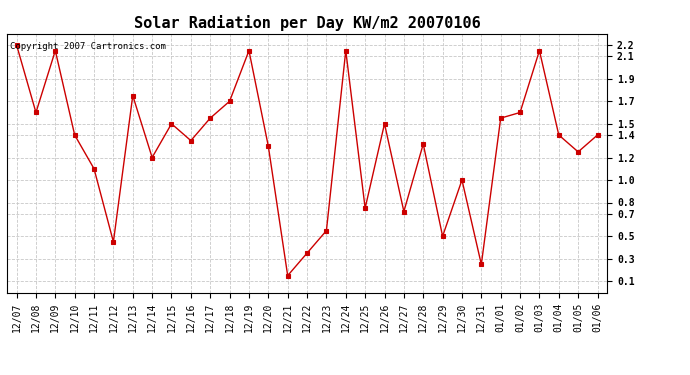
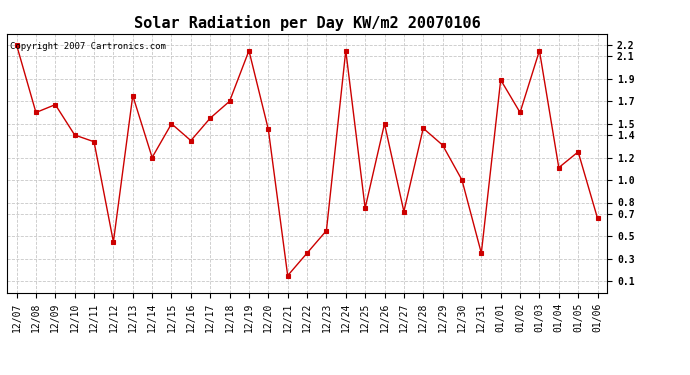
12/09: 2.15 -> 1.67
12/11: 1.10 -> 1.34
12/20: 1.30 -> 1.45
12/28: 1.32 -> 1.46
12/29: 0.50 -> 1.31
12/31: 0.25 -> 0.35
01/01: 1.55 -> 1.89
01/04: 1.40 -> 1.11
01/06: 1.40 -> 0.66
